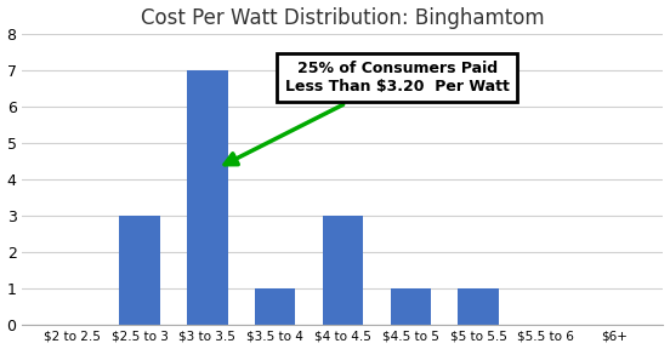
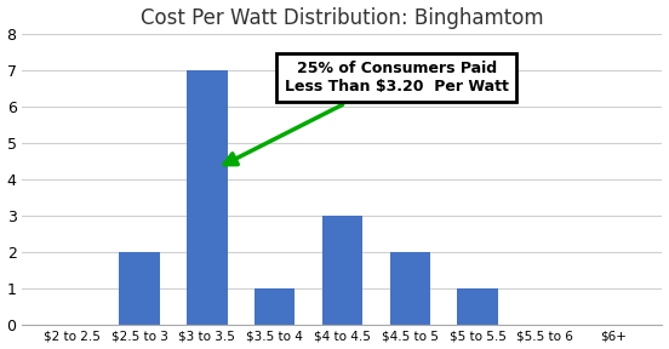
$2.5 to 3: 3 -> 2
$4.5 to 5: 1 -> 2
